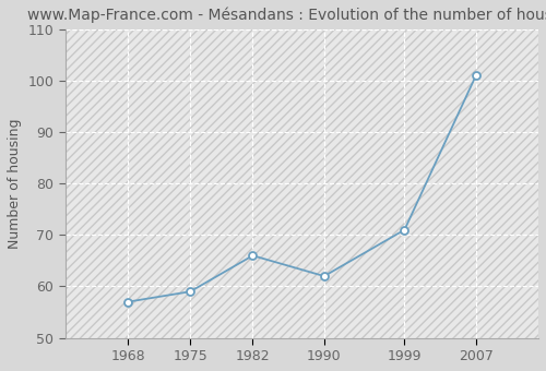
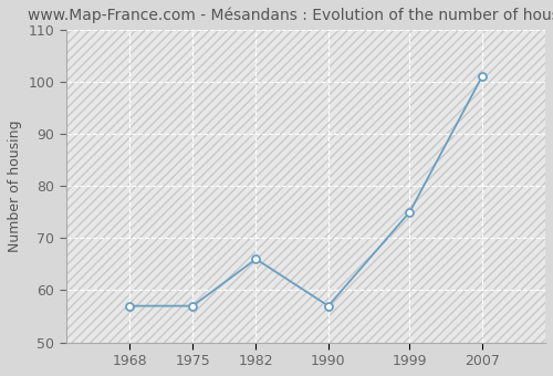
1975: 59 -> 57
1990: 62 -> 57
1999: 71 -> 75
